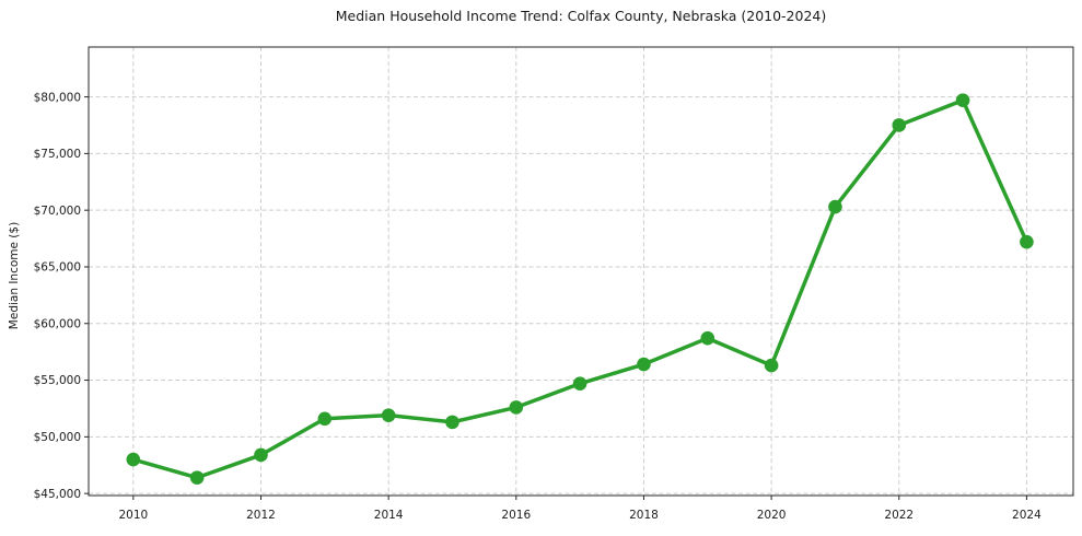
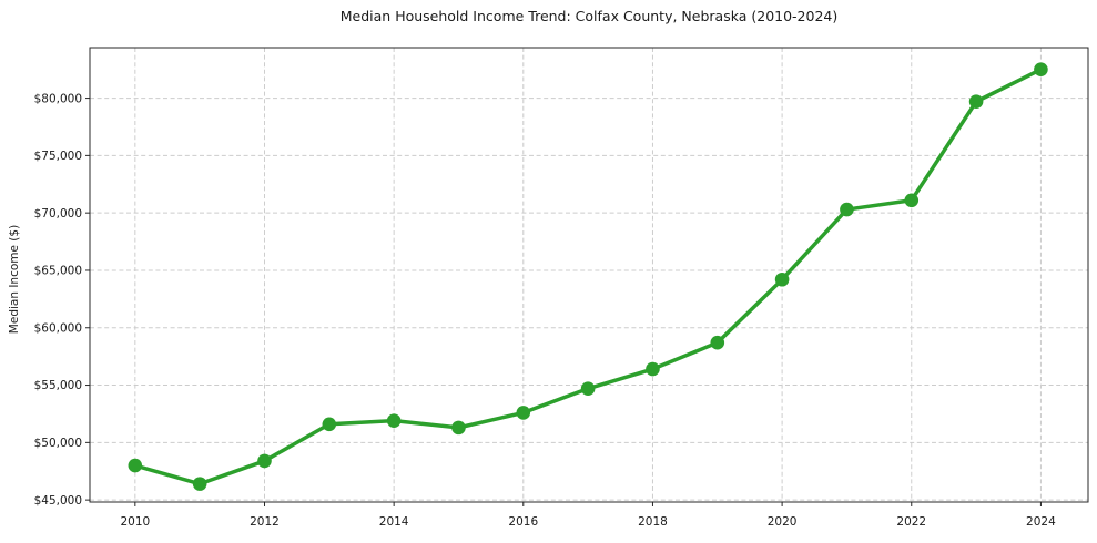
2020: $56300 -> $64200
2022: $77500 -> $71100
2024: $67200 -> $82500
